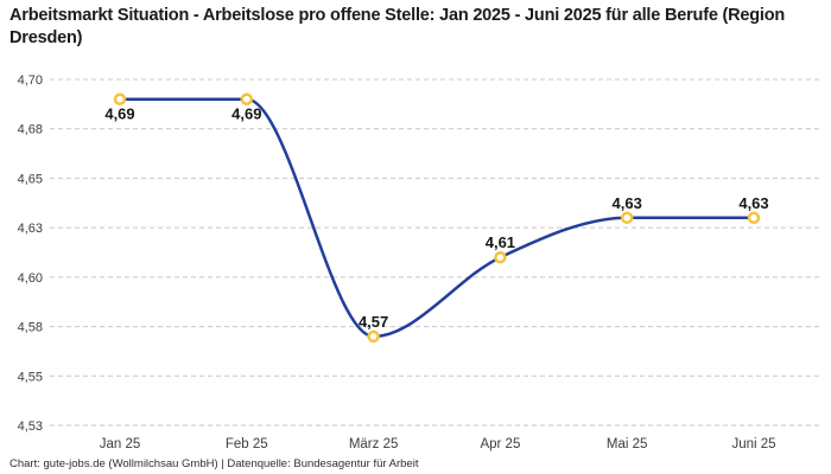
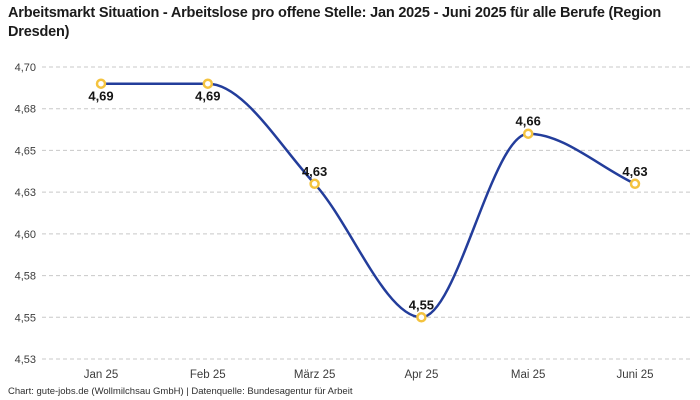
März 25: 4,57 -> 4,63
Apr 25: 4,61 -> 4,55
Mai 25: 4,63 -> 4,66
